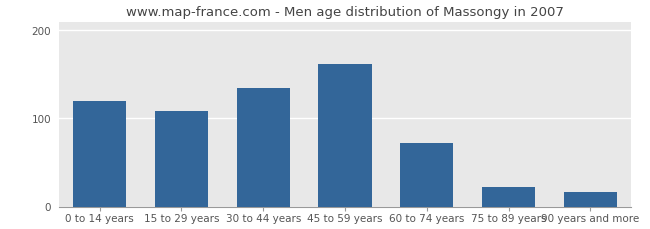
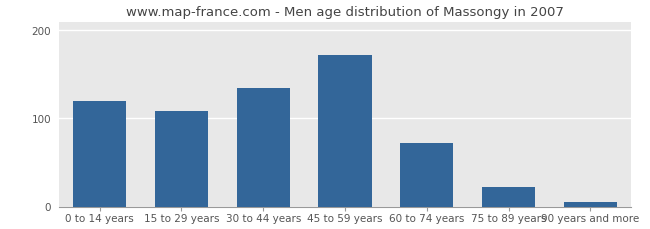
45 to 59 years: 162 -> 172
90 years and more: 16 -> 5
